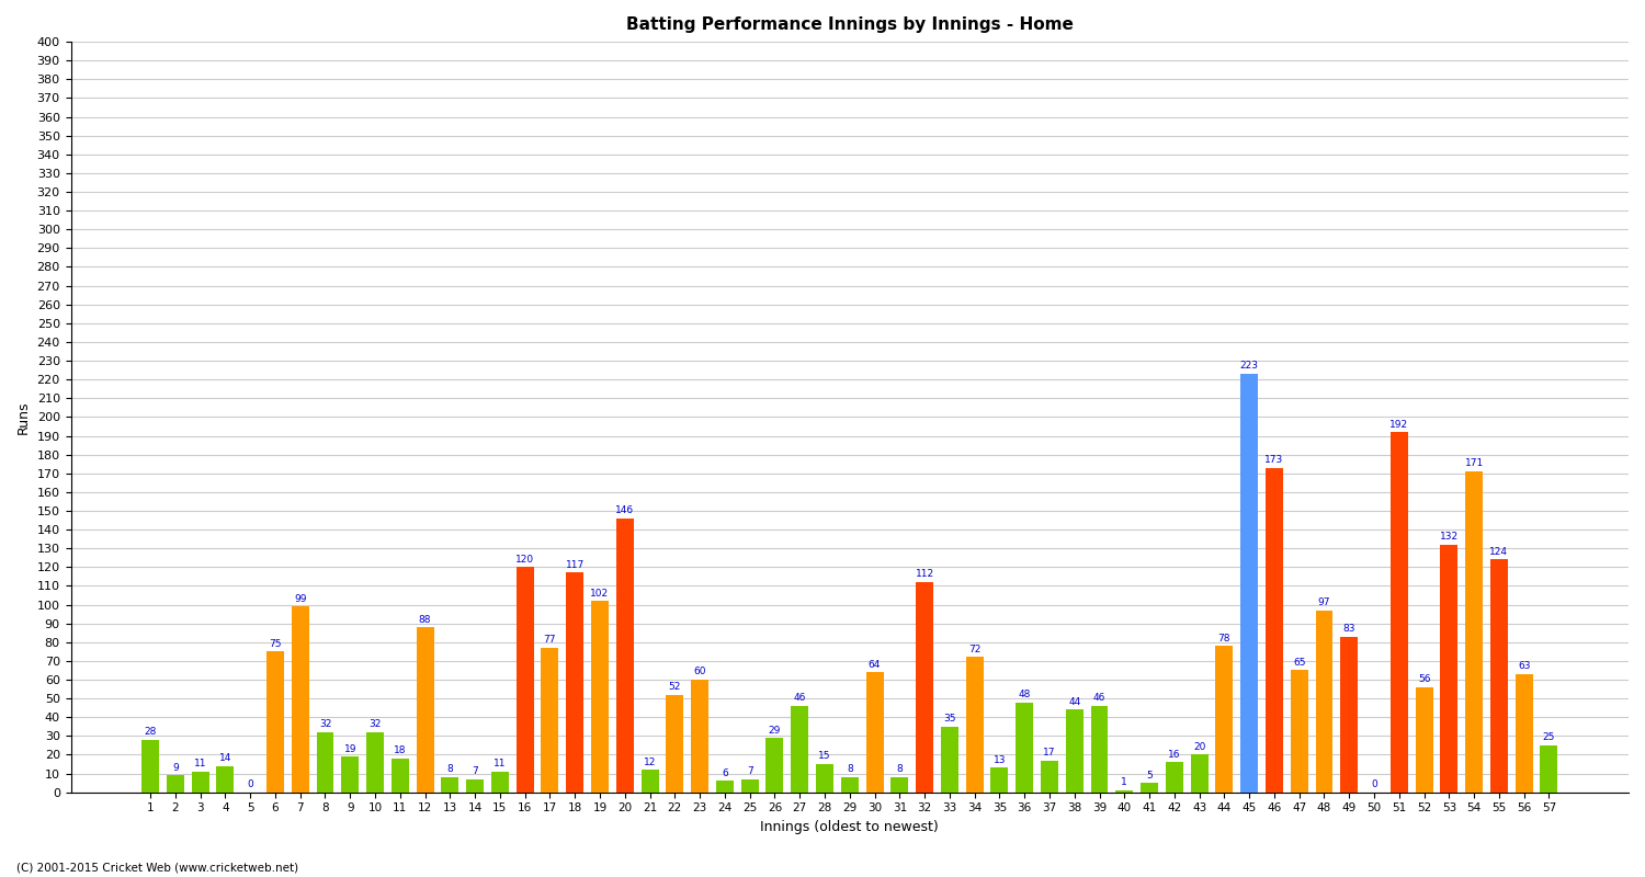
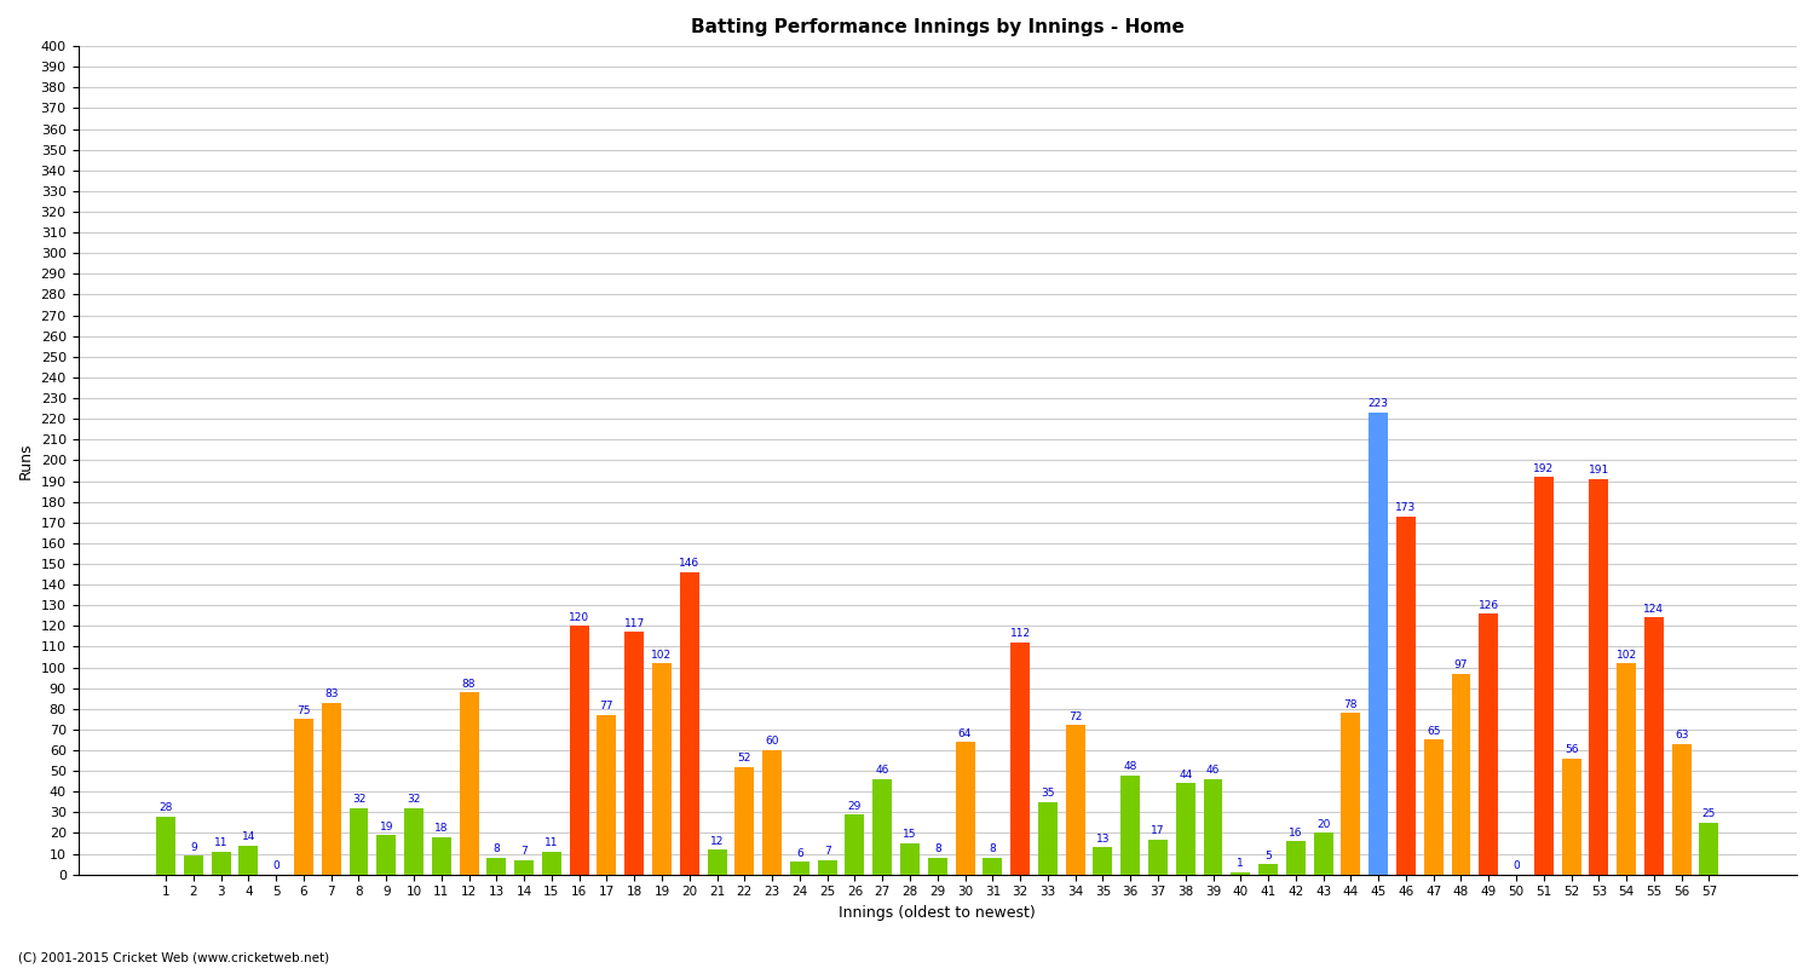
7: 99 -> 83
49: 83 -> 126
53: 132 -> 191
54: 171 -> 102
